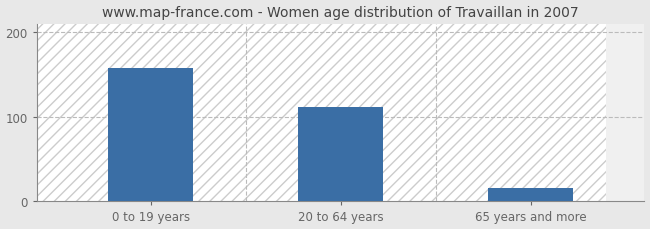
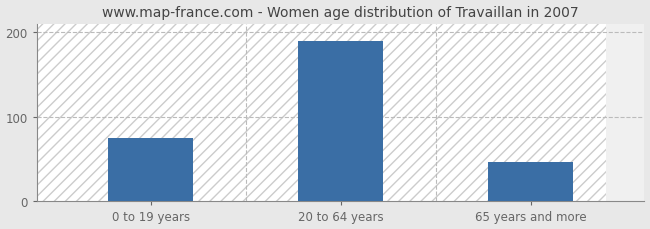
0 to 19 years: 158 -> 75
20 to 64 years: 112 -> 190
65 years and more: 16 -> 47
